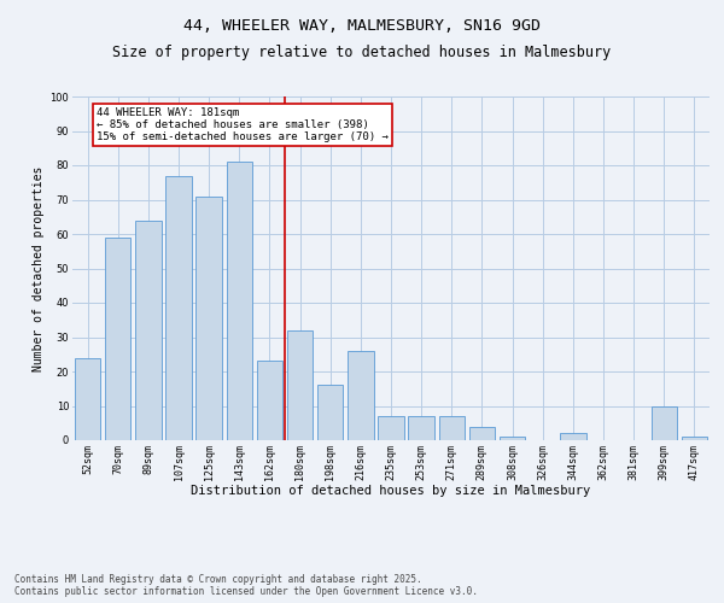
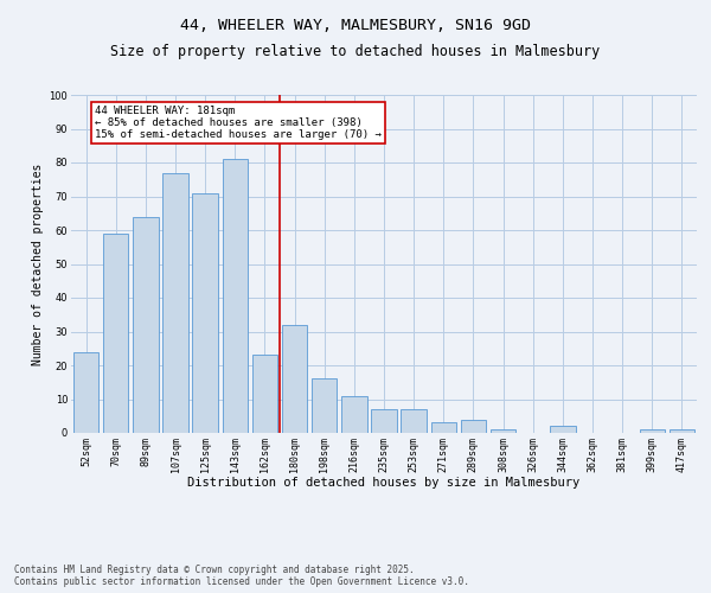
216sqm: 26 -> 11
271sqm: 7 -> 3
399sqm: 10 -> 1
